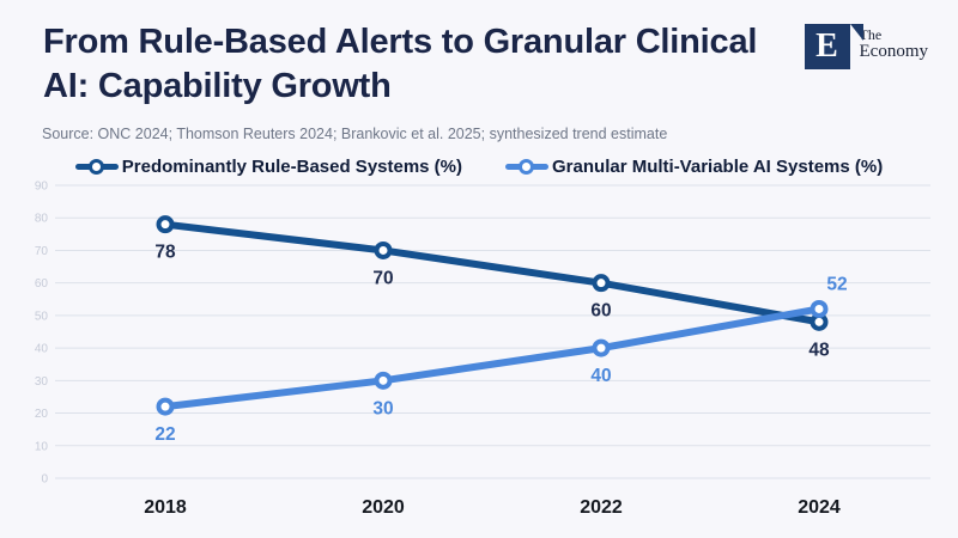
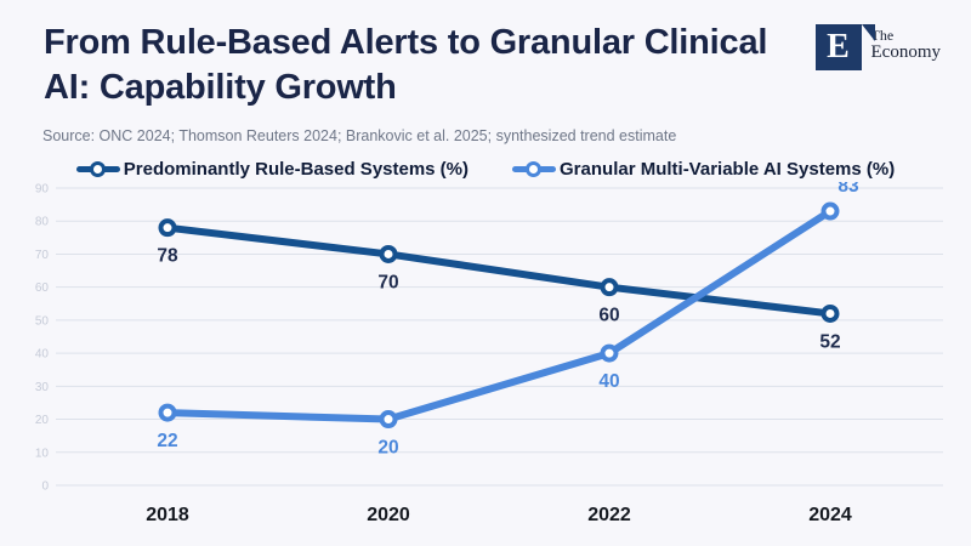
Granular Multi-Variable AI Systems (%)/2020: 30 -> 20
Predominantly Rule-Based Systems (%)/2024: 48 -> 52
Granular Multi-Variable AI Systems (%)/2024: 52 -> 83
